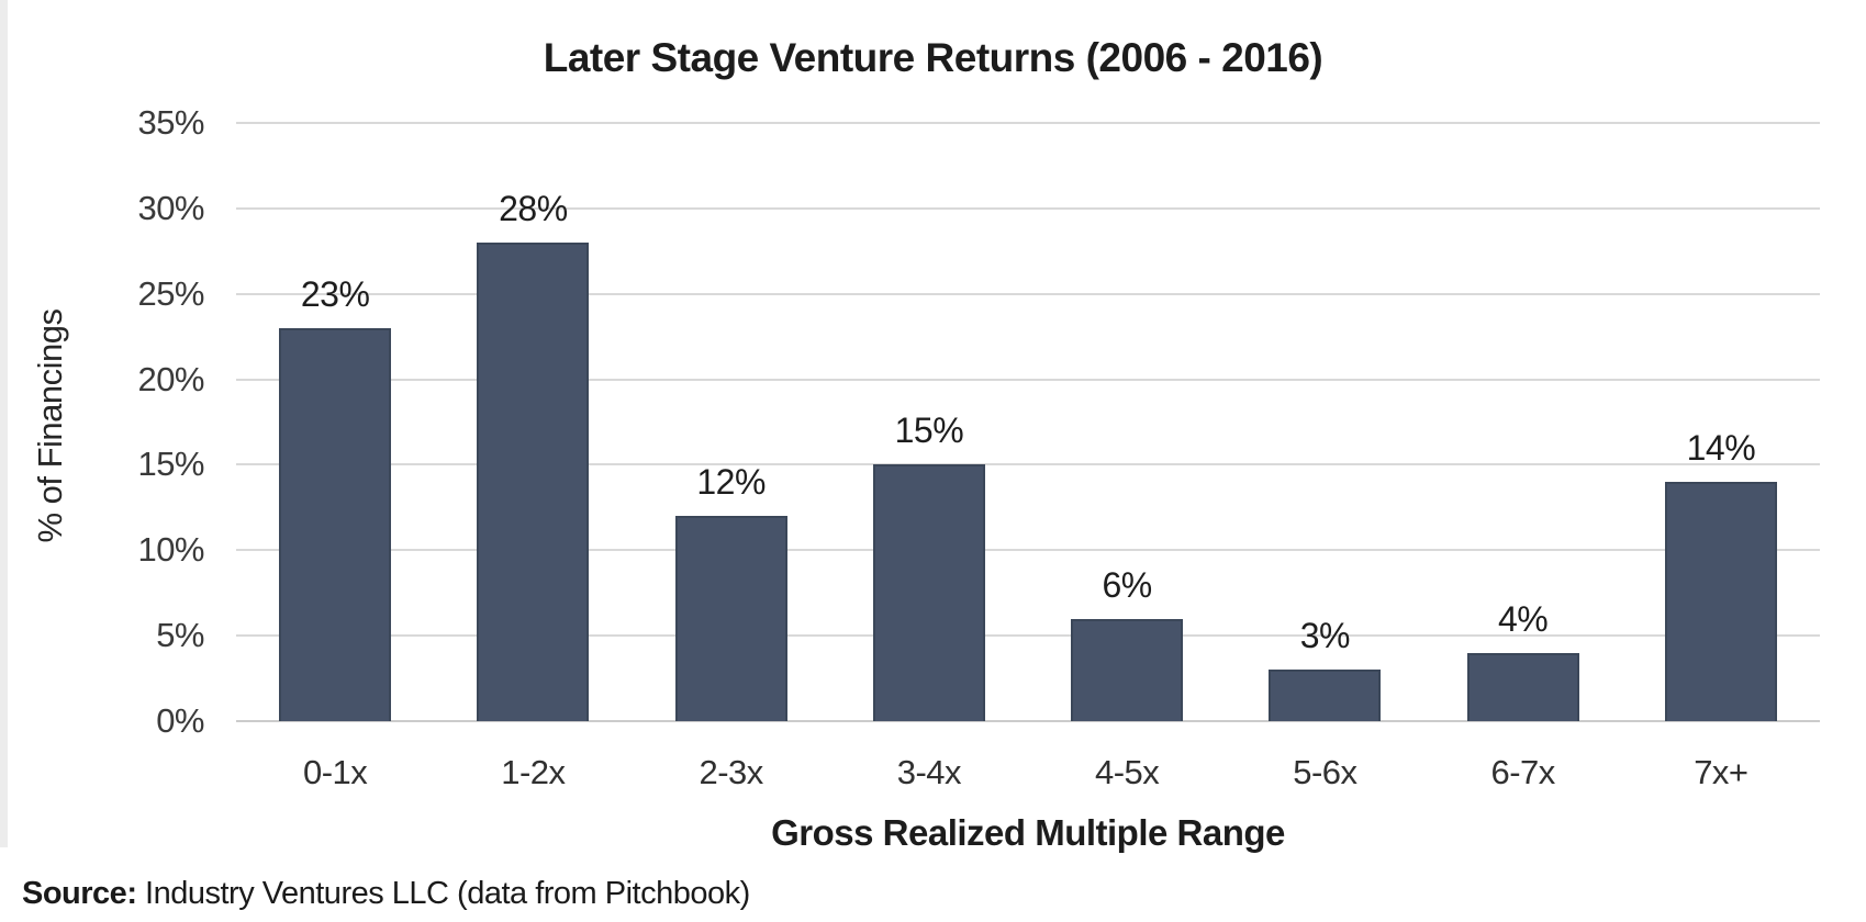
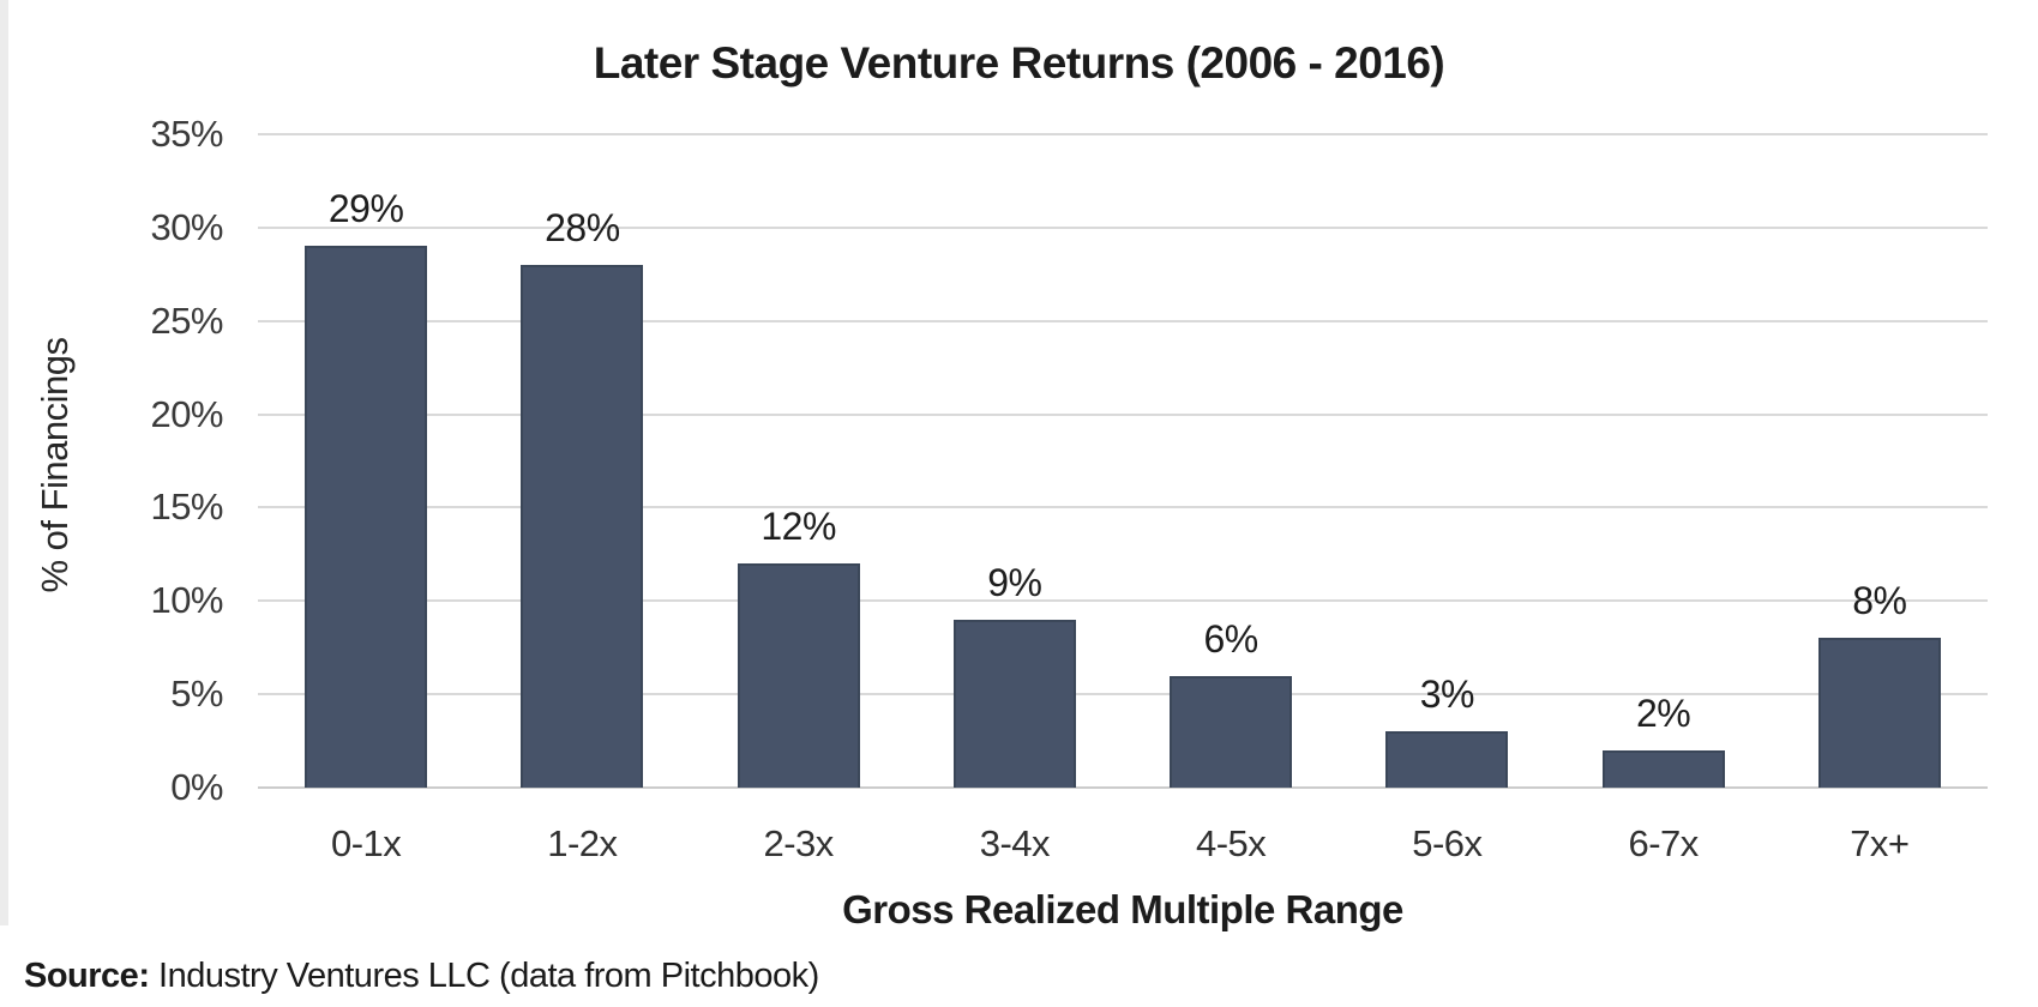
0-1x: 23% -> 29%
3-4x: 15% -> 9%
6-7x: 4% -> 2%
7x+: 14% -> 8%
